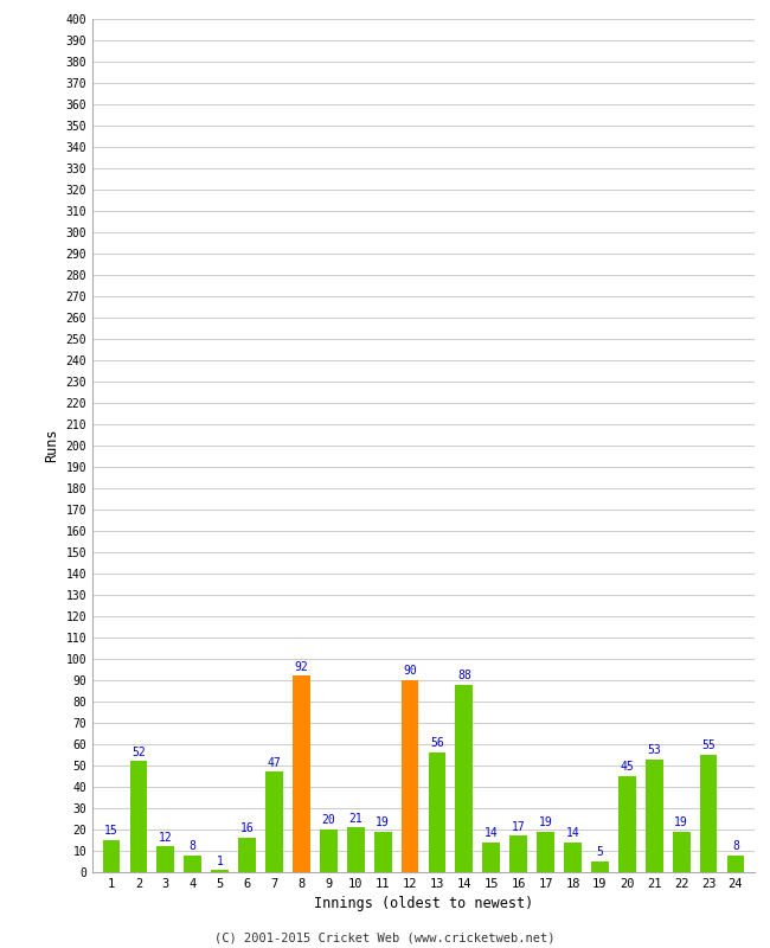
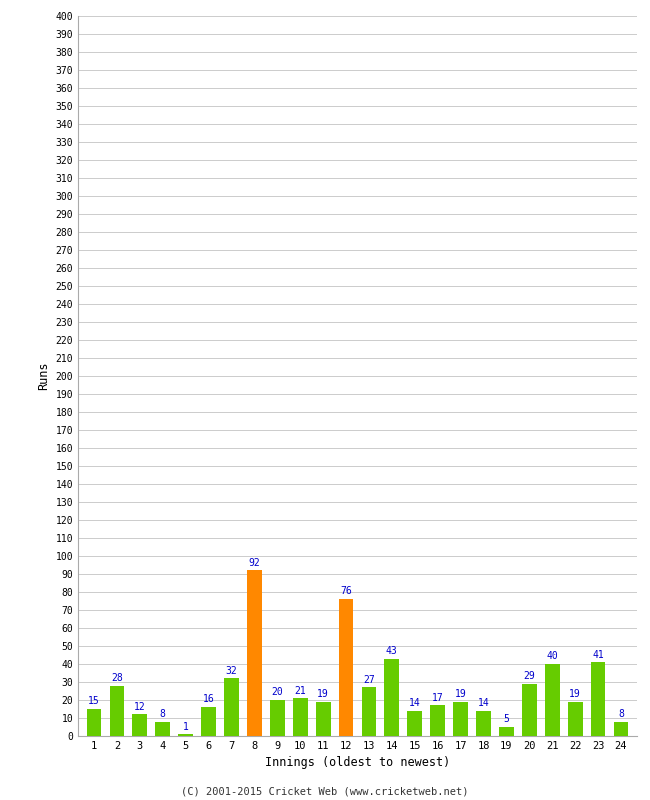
2: 52 -> 28
7: 47 -> 32
12: 90 -> 76
13: 56 -> 27
14: 88 -> 43
20: 45 -> 29
21: 53 -> 40
23: 55 -> 41
